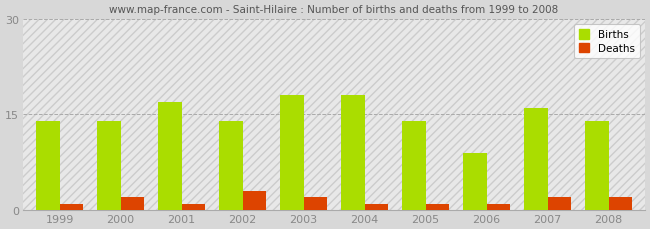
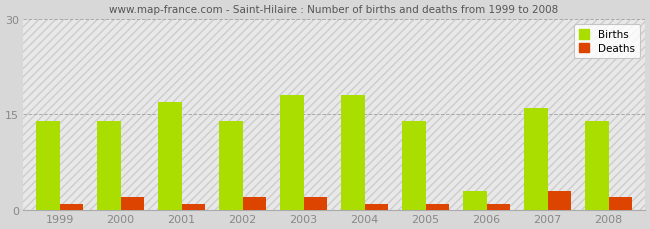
Deaths/2002: 3 -> 2
Births/2006: 9 -> 3
Deaths/2007: 2 -> 3
